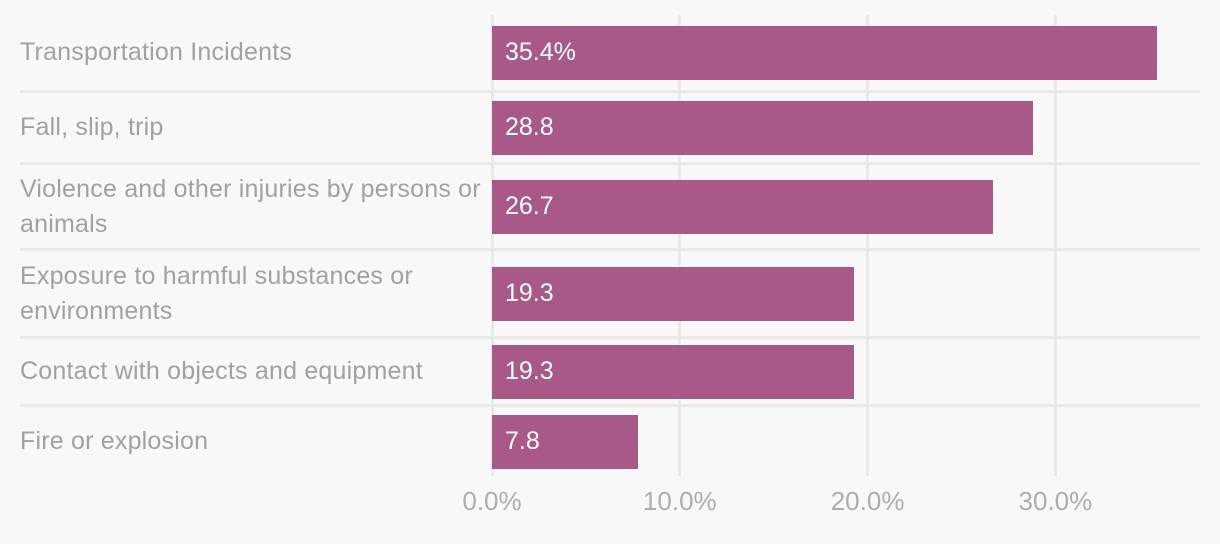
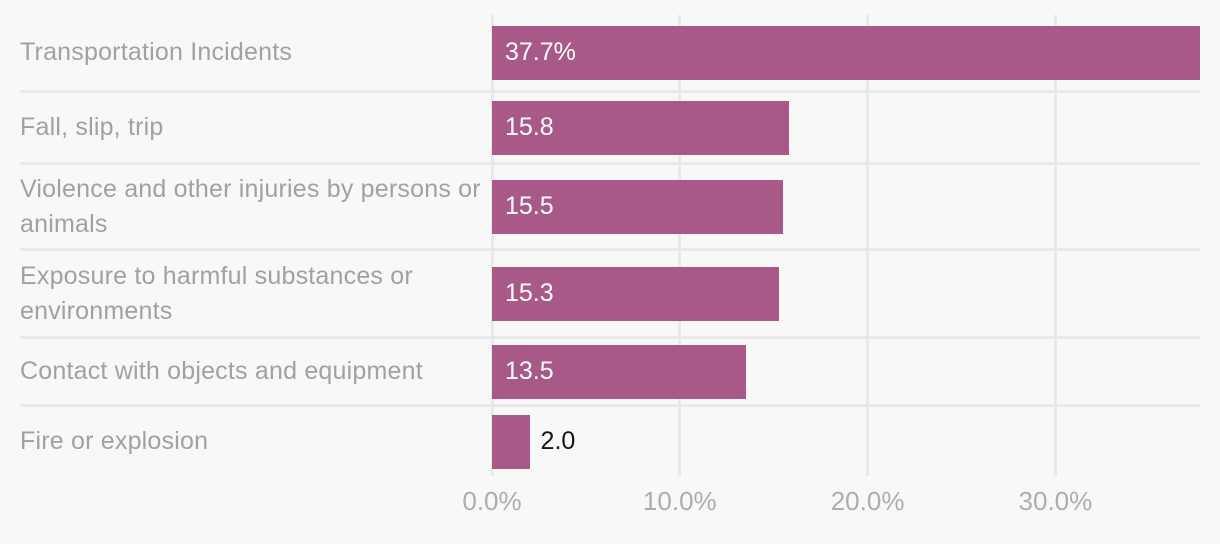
Transportation Incidents: 35.4% -> 37.7%
Fall, slip, trip: 28.8 -> 15.8
Violence and other injuries by persons or animals: 26.7 -> 15.5
Exposure to harmful substances or environments: 19.3 -> 15.3
Contact with objects and equipment: 19.3 -> 13.5
Fire or explosion: 7.8 -> 2.0
